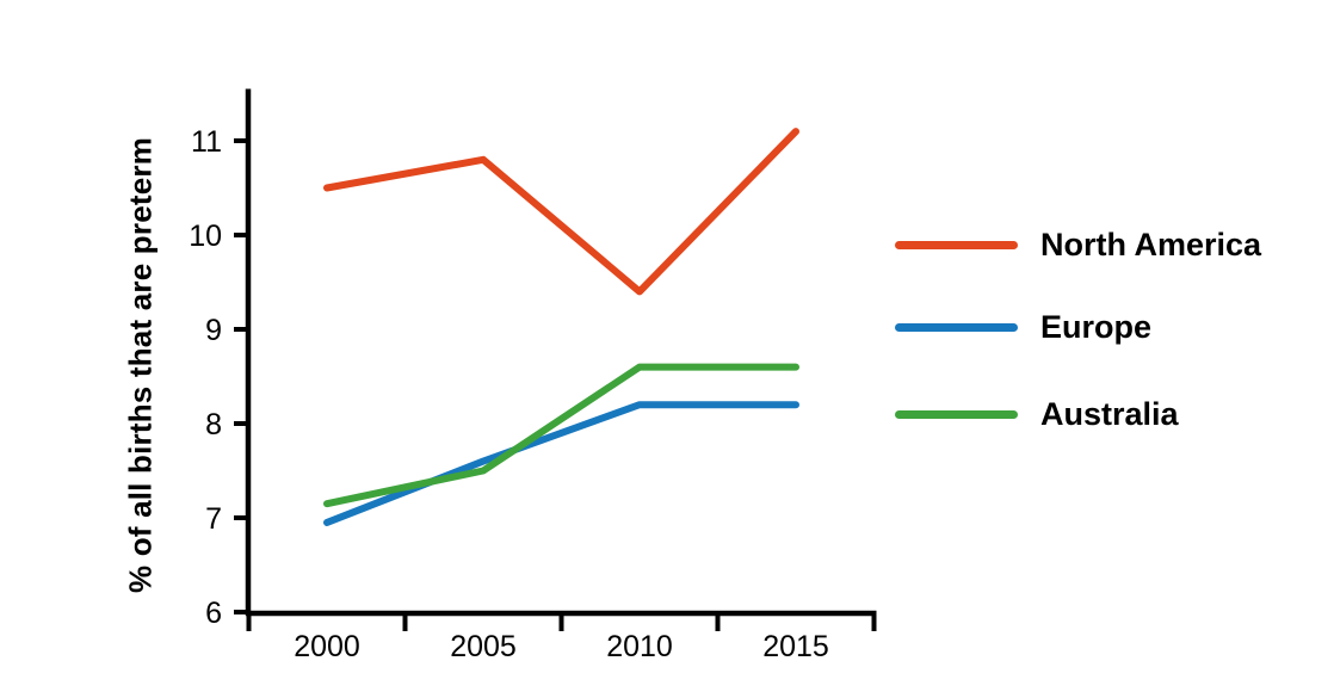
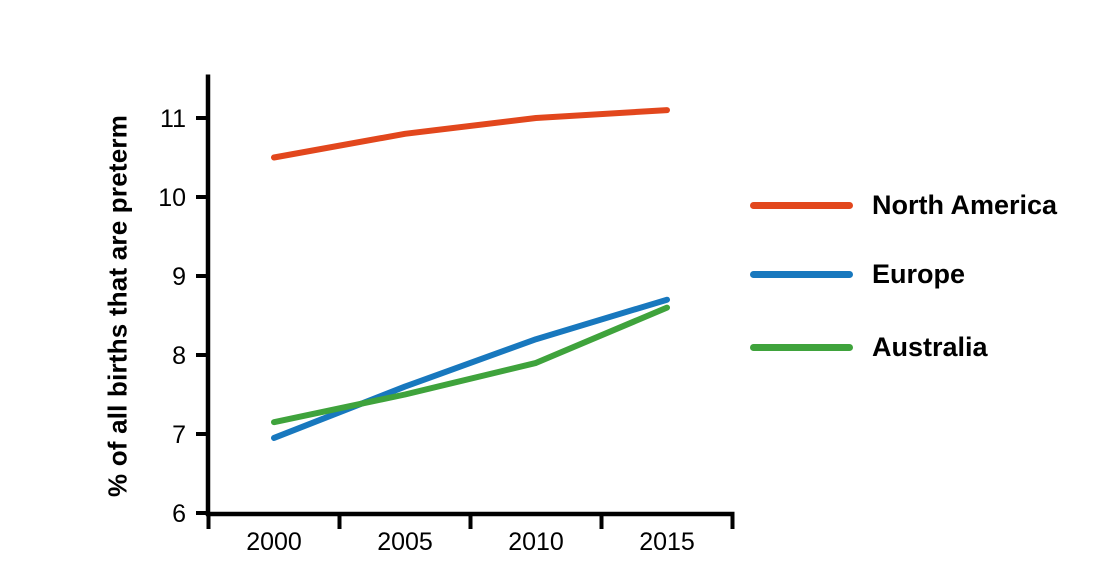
North America/2010: 9.4 -> 11.0
Australia/2010: 8.6 -> 7.9
Europe/2015: 8.2 -> 8.7
